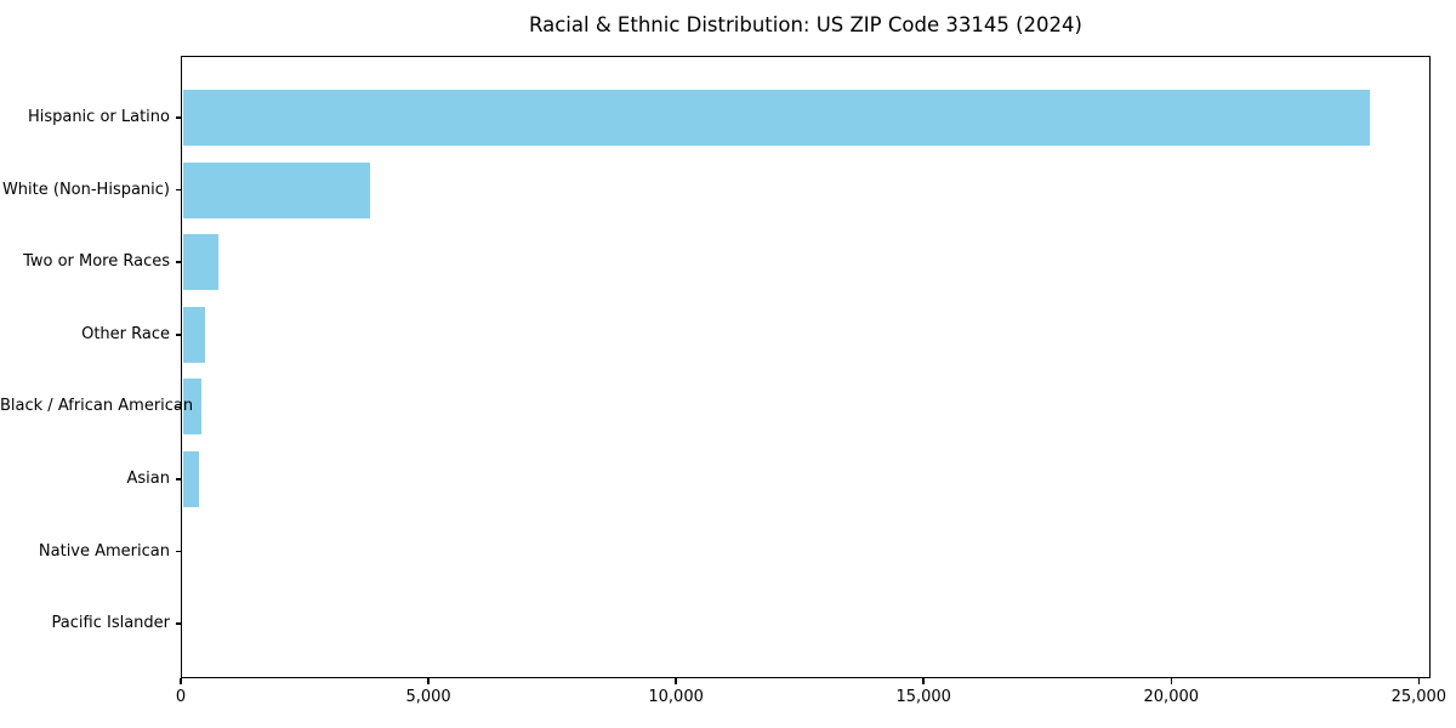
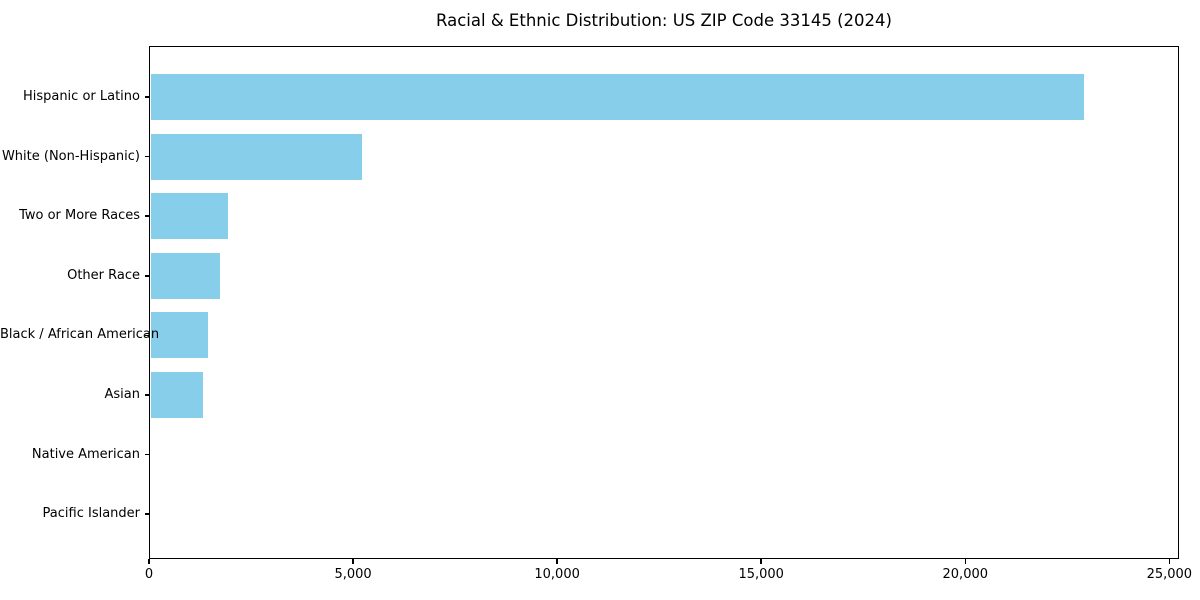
Hispanic or Latino: 24000 -> 22900
White (Non-Hispanic): 3800 -> 5200
Two or More Races: 700 -> 1900
Other Race: 500 -> 1700
Black / African American: 400 -> 1400
Asian: 300 -> 1300
